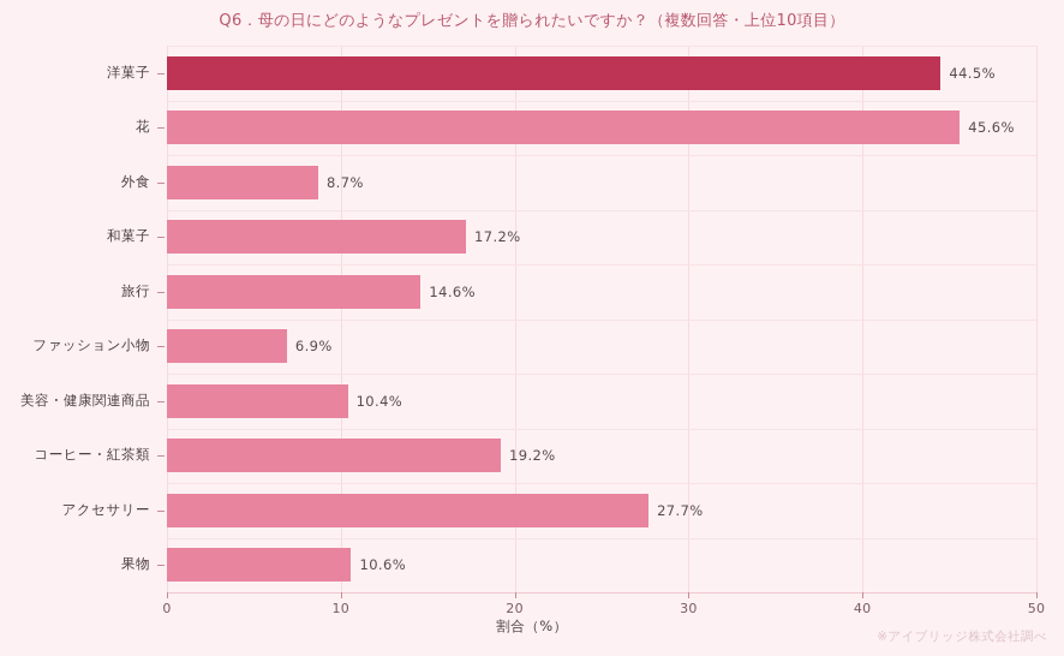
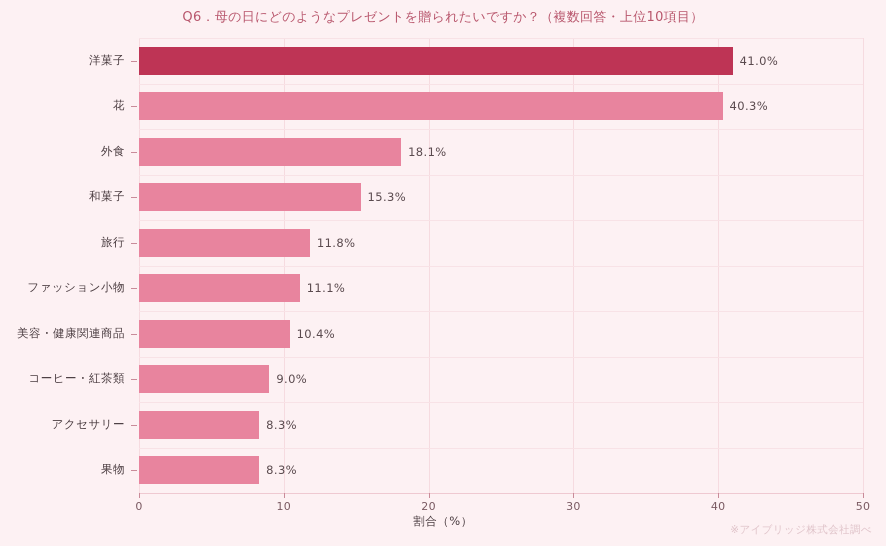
洋菓子: 44.5% -> 41.0%
花: 45.6% -> 40.3%
外食: 8.7% -> 18.1%
和菓子: 17.2% -> 15.3%
旅行: 14.6% -> 11.8%
ファッション小物: 6.9% -> 11.1%
コーヒー・紅茶類: 19.2% -> 9.0%
アクセサリー: 27.7% -> 8.3%
果物: 10.6% -> 8.3%
